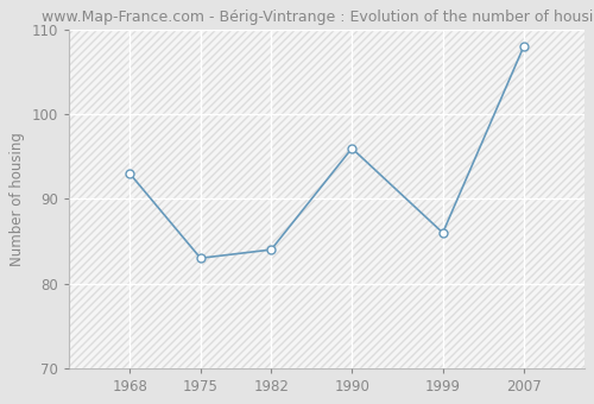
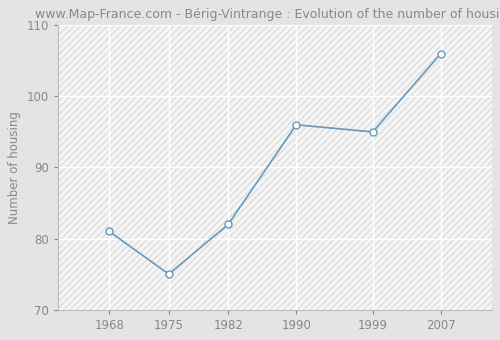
1968: 93 -> 81
1975: 83 -> 75
1982: 84 -> 82
1999: 86 -> 95
2007: 108 -> 106
